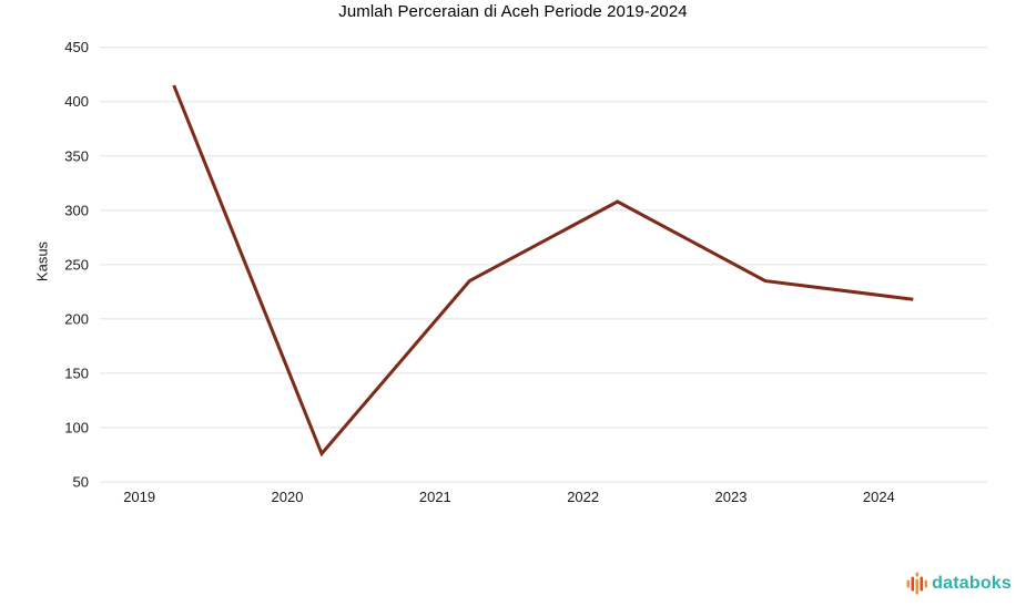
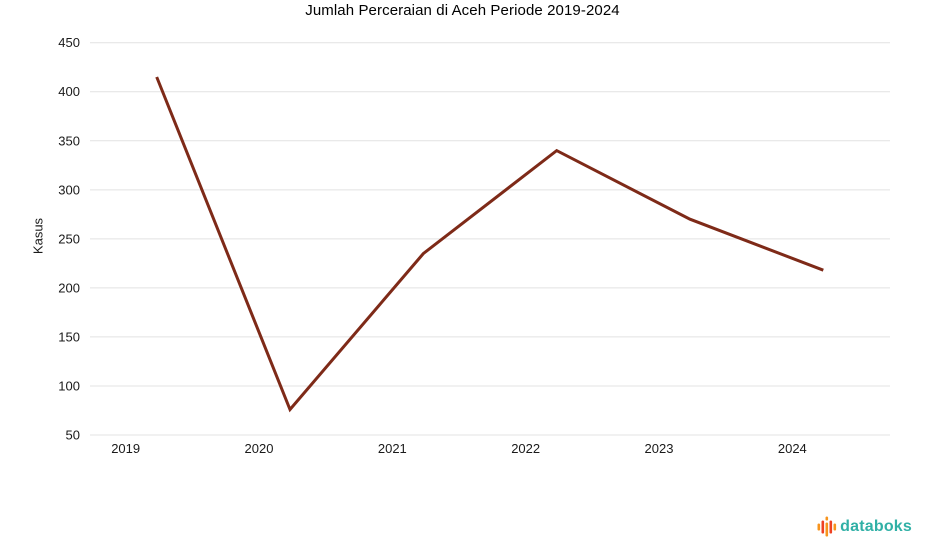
2022: 310 -> 340
2023: 240 -> 270
